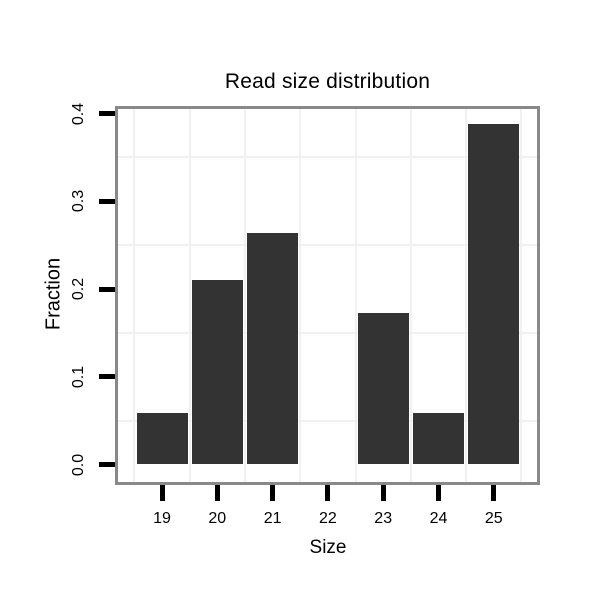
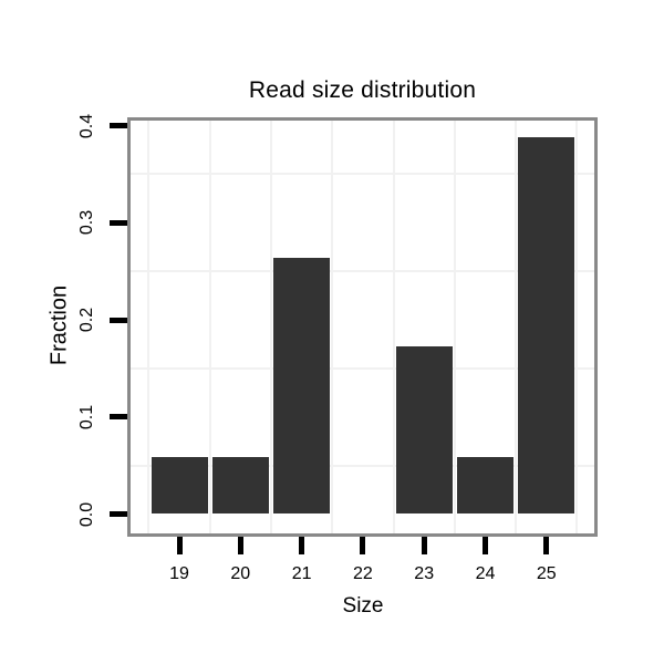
20: 0.21 -> 0.06
